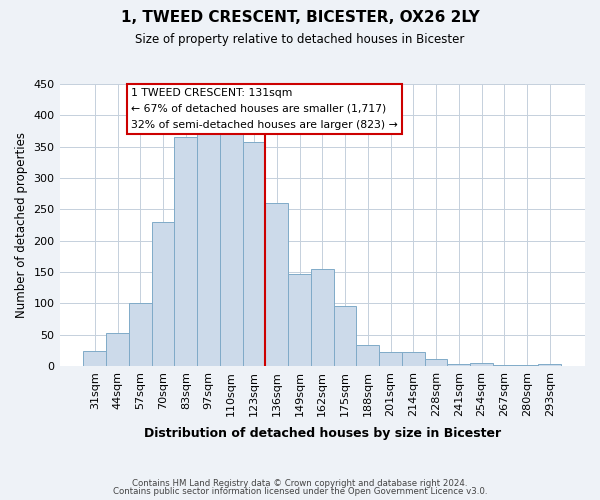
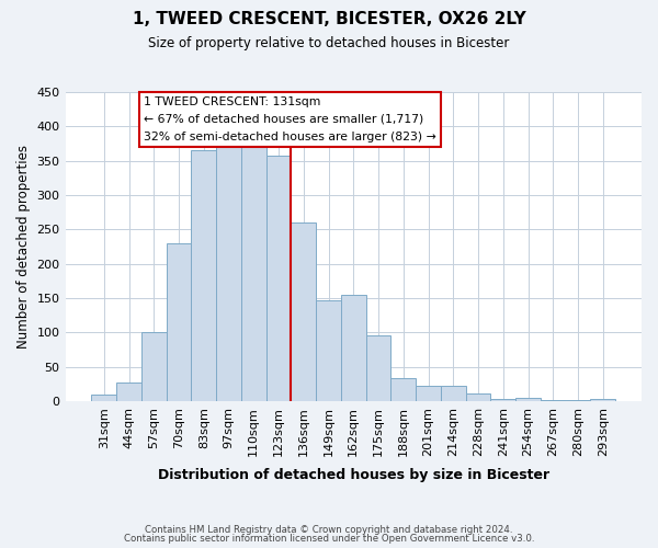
31sqm: 24 -> 10
44sqm: 52 -> 27
